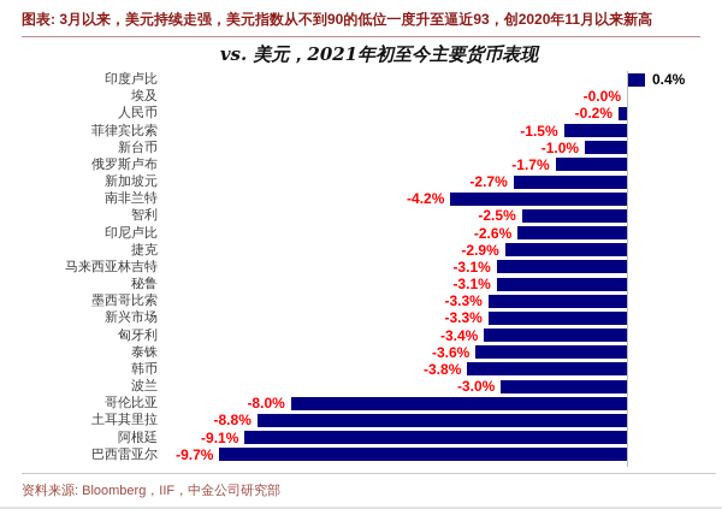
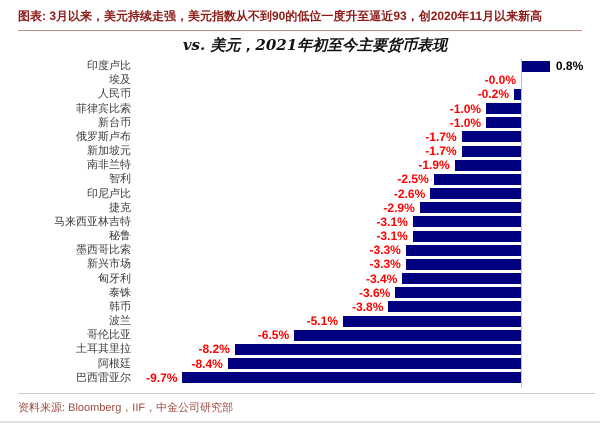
印度卢比: 0.4% -> 0.8%
菲律宾比索: -1.5% -> -1.0%
新加坡元: -2.7% -> -1.7%
南非兰特: -4.2% -> -1.9%
波兰: -3.0% -> -5.1%
哥伦比亚: -8.0% -> -6.5%
土耳其里拉: -8.8% -> -8.2%
阿根廷: -9.1% -> -8.4%
